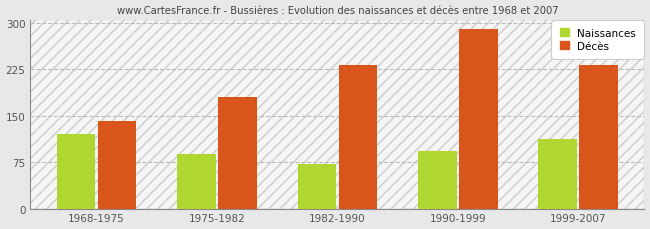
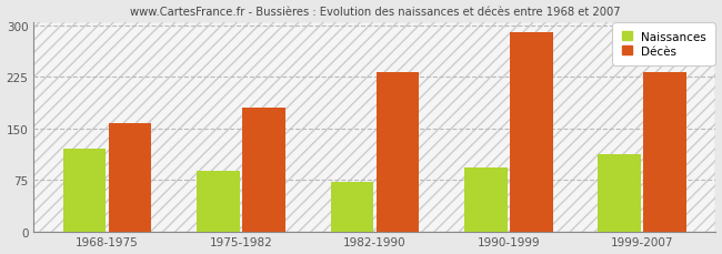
Décès/1968-1975: 142 -> 158
